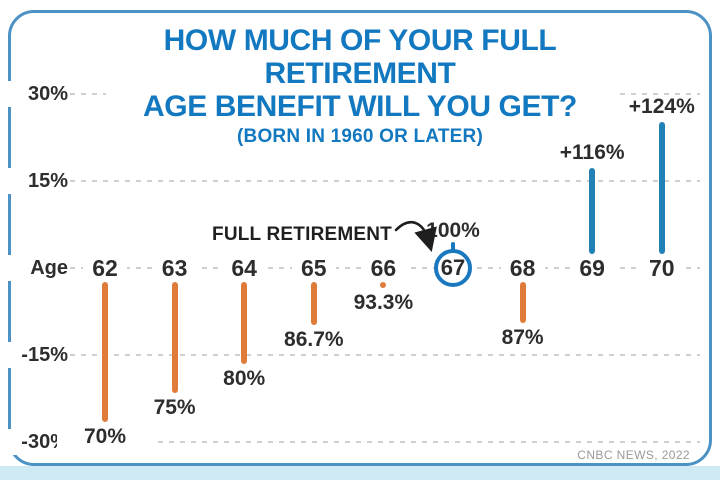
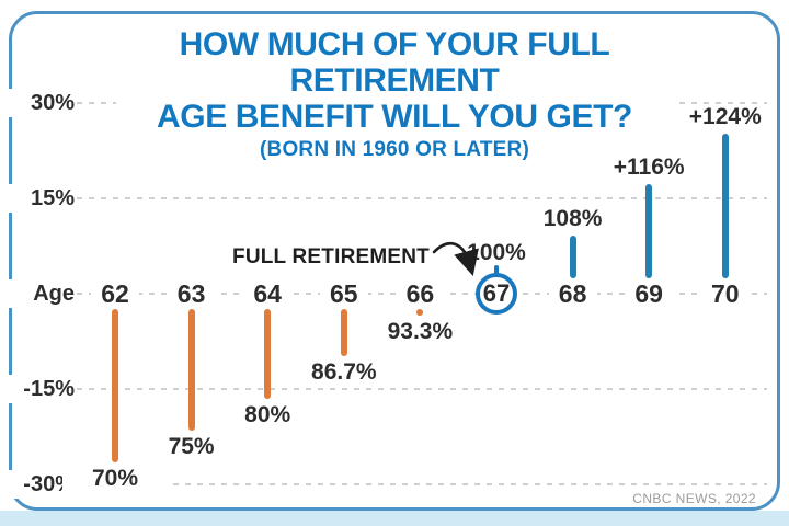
68: 87% -> 108%
